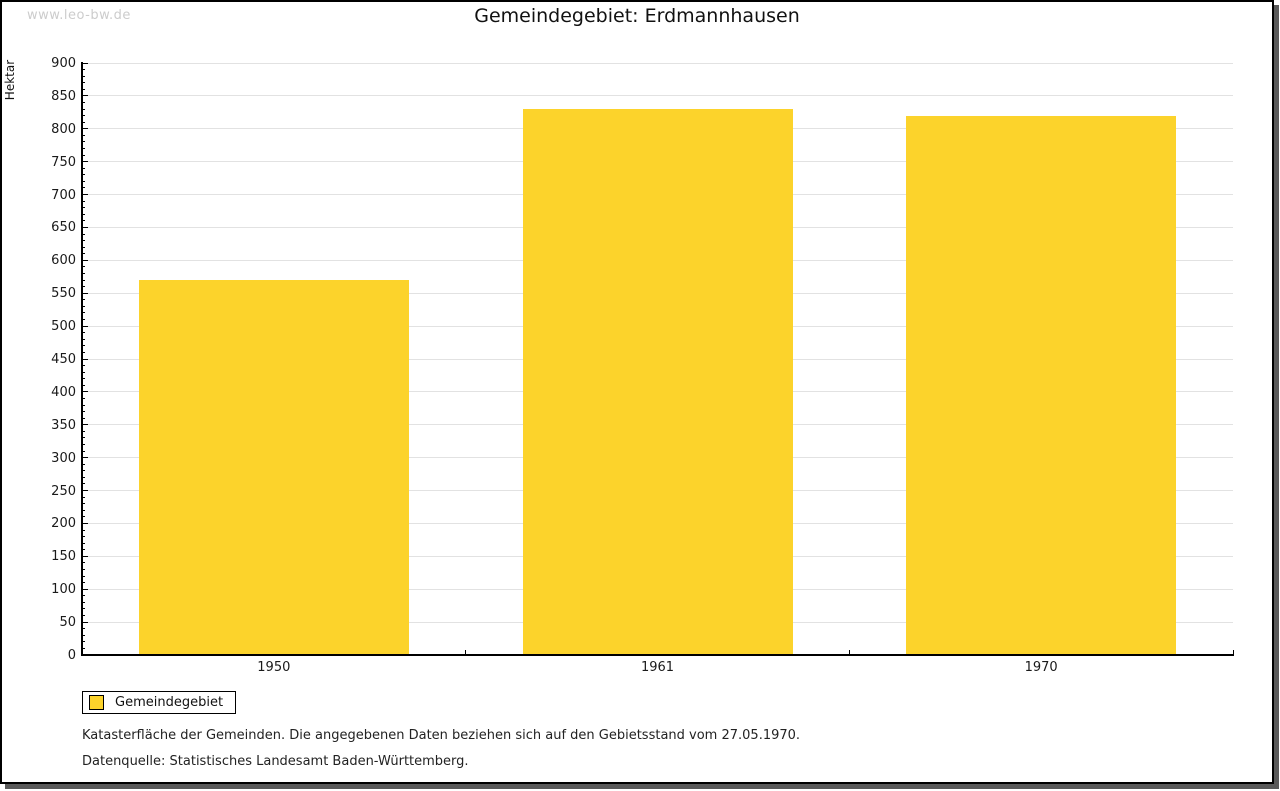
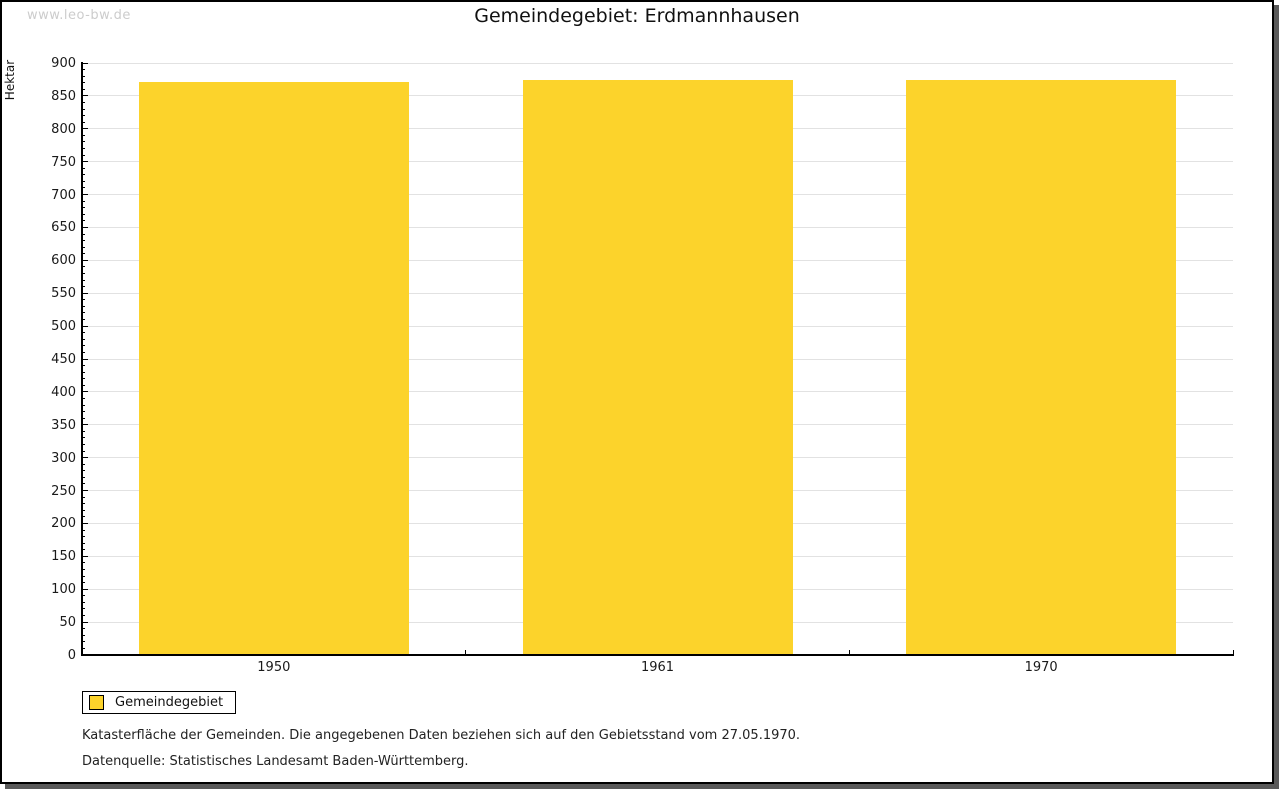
1950: 570 -> 870
1961: 830 -> 870
1970: 820 -> 870
